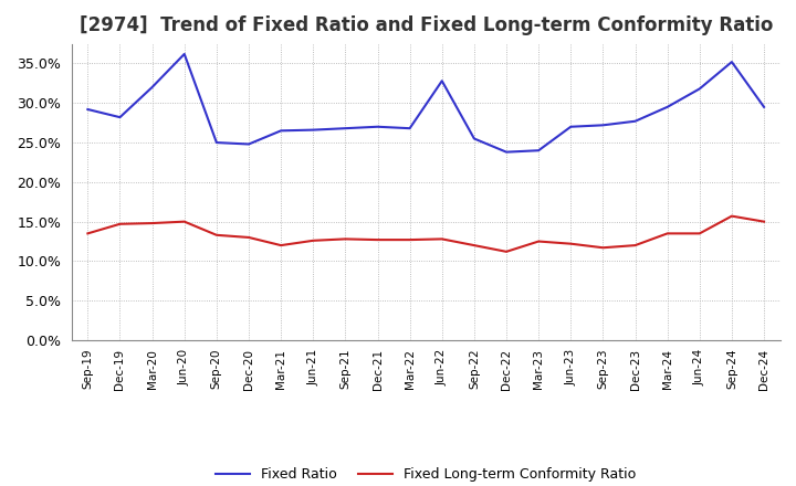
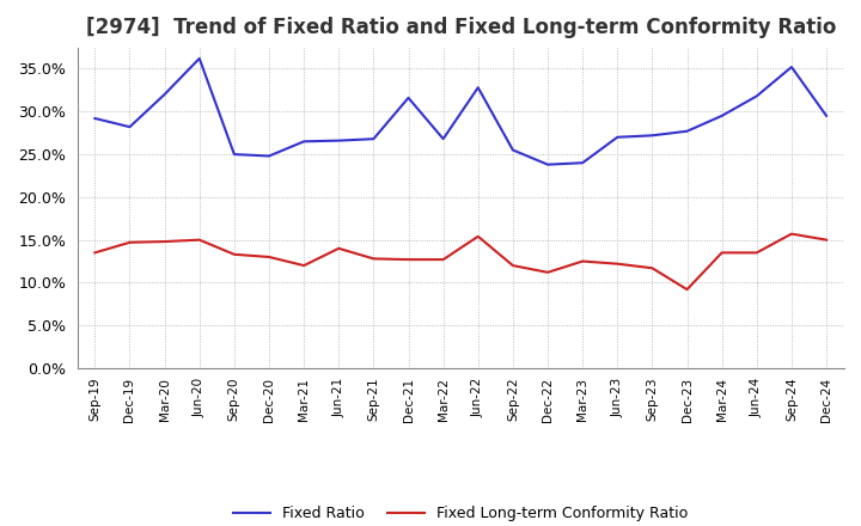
Fixed Long-term Conformity Ratio/Jun-21: 12.6% -> 14.0%
Fixed Ratio/Dec-21: 27.0% -> 31.6%
Fixed Long-term Conformity Ratio/Jun-22: 12.8% -> 15.4%
Fixed Long-term Conformity Ratio/Dec-23: 12.0% -> 9.2%
